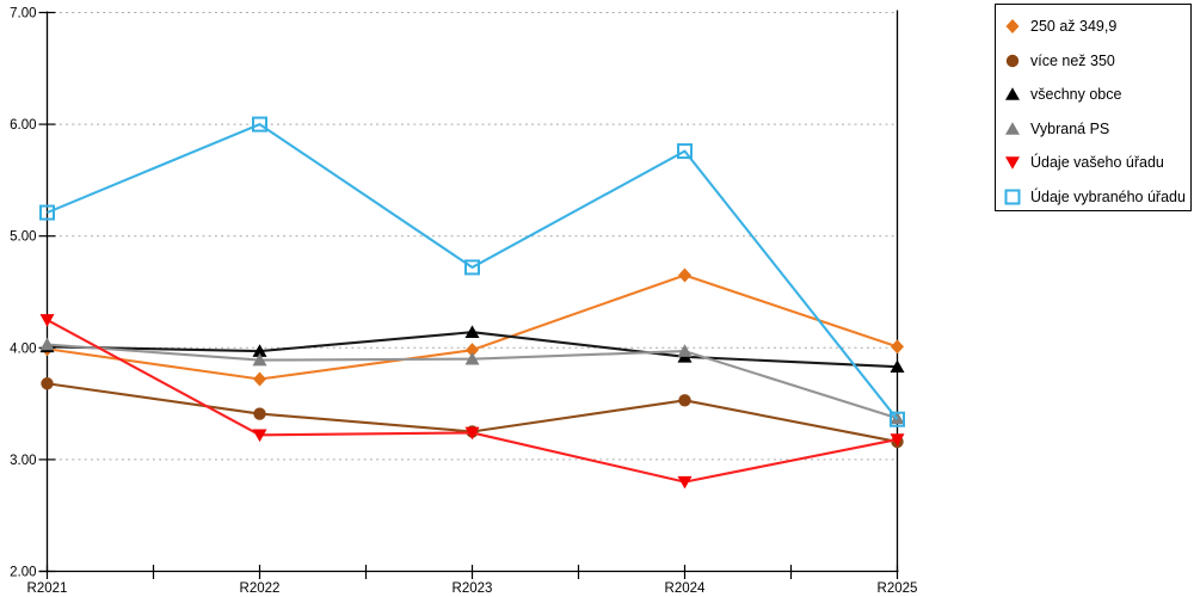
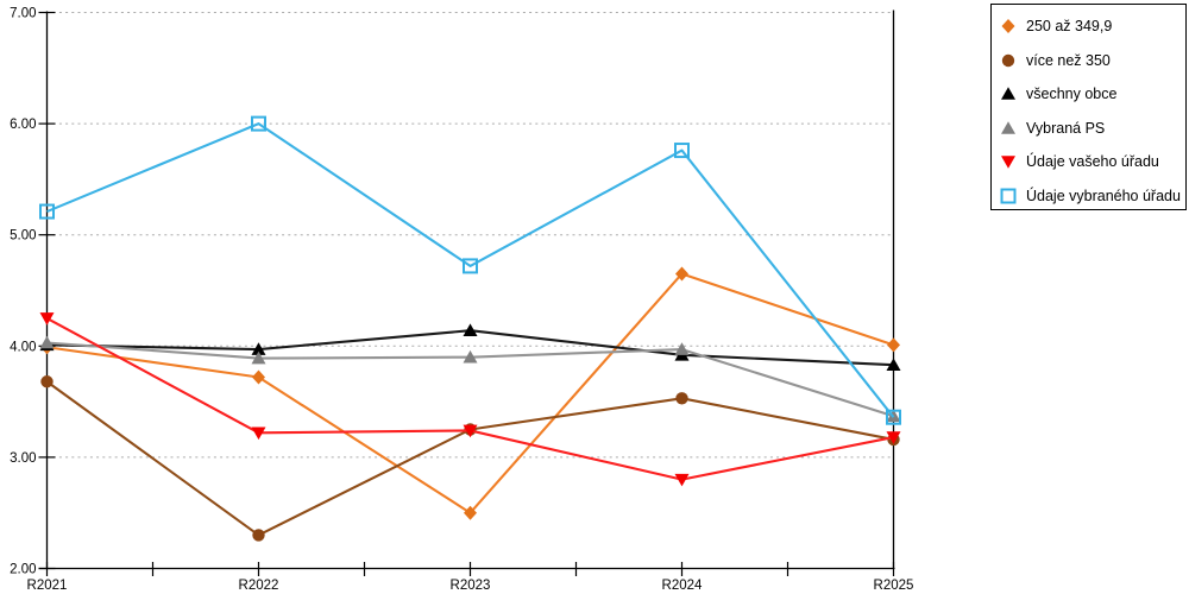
více než 350/R2022: 3.4 -> 2.3
250 až 349,9/R2023: 4.0 -> 2.5
